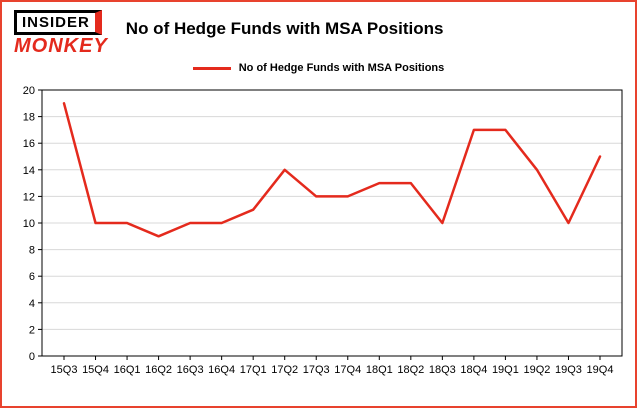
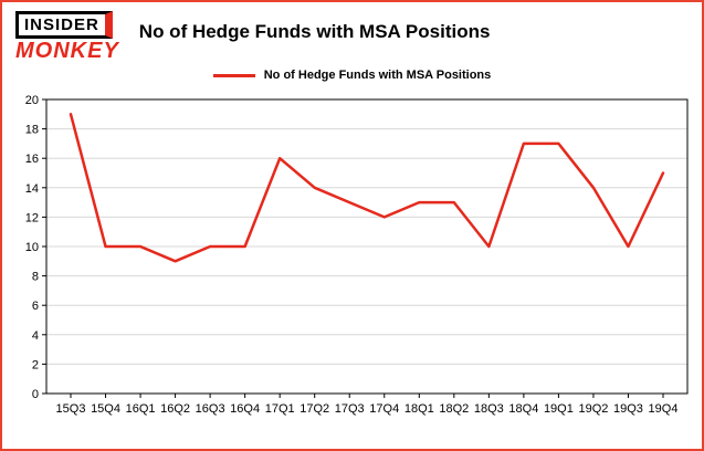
17Q1: 11 -> 16
17Q3: 12 -> 13
